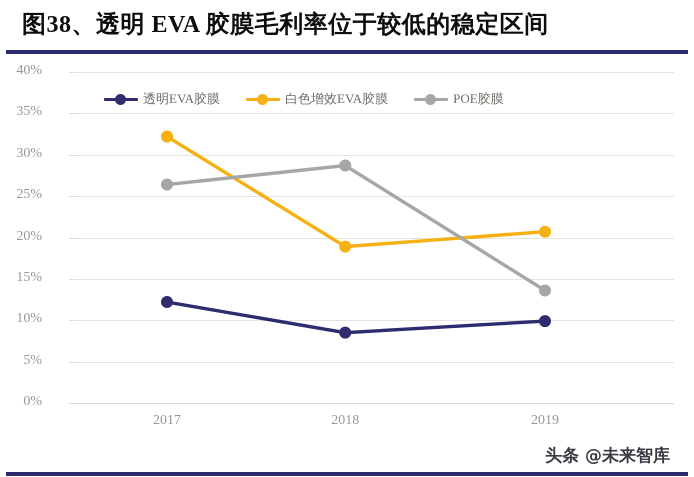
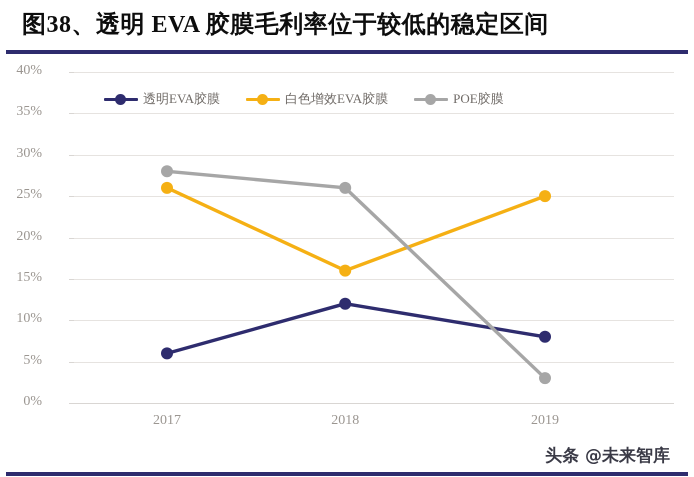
透明EVA胶膜/2017: 12% -> 6%
白色增效EVA胶膜/2017: 32% -> 26%
POE胶膜/2017: 26% -> 28%
透明EVA胶膜/2018: 8% -> 12%
白色增效EVA胶膜/2018: 19% -> 16%
POE胶膜/2018: 29% -> 26%
透明EVA胶膜/2019: 10% -> 8%
白色增效EVA胶膜/2019: 21% -> 25%
POE胶膜/2019: 14% -> 3%
